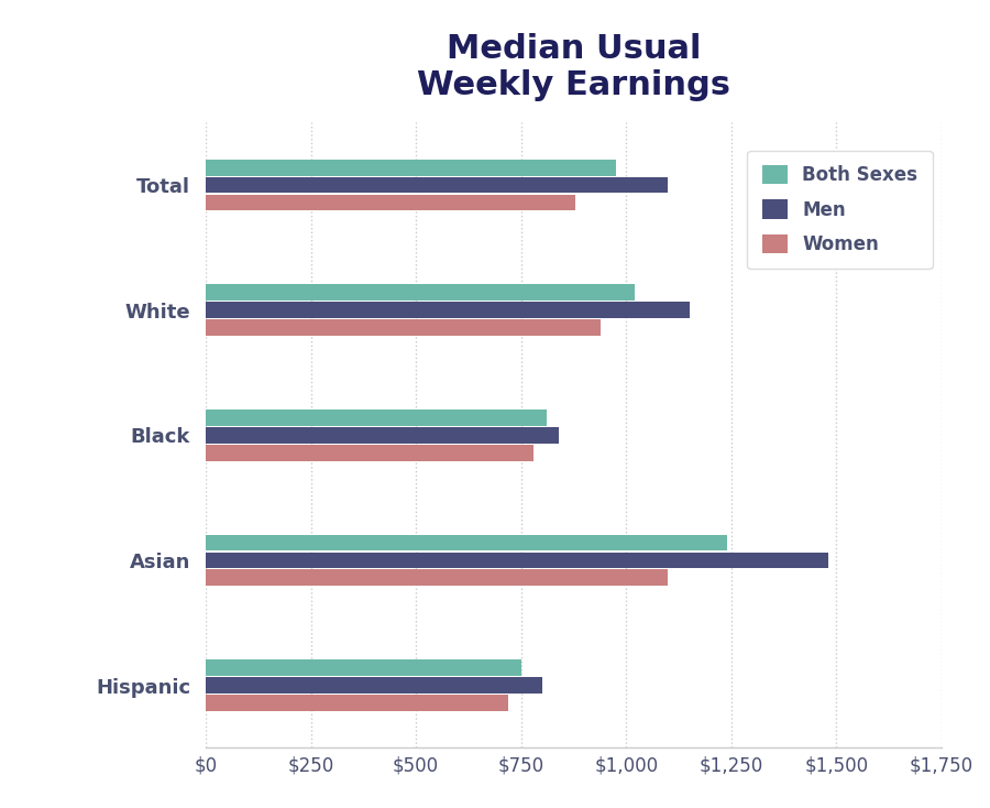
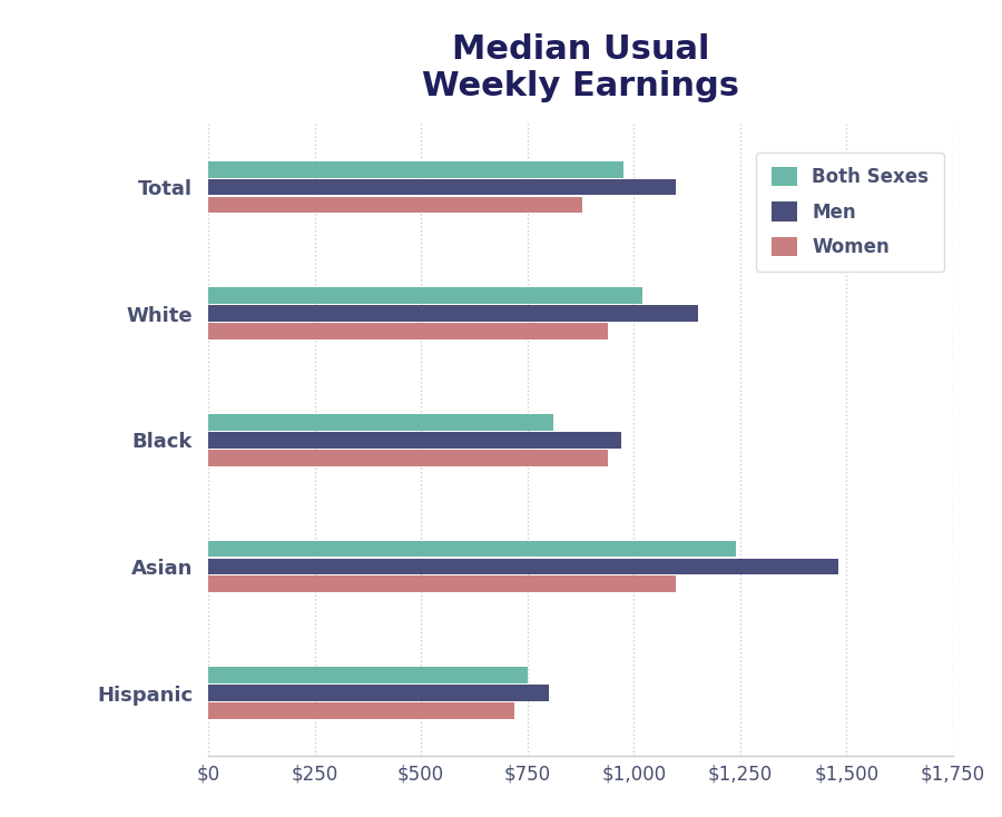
Men/Black: $840 -> $970
Women/Black: $780 -> $940
